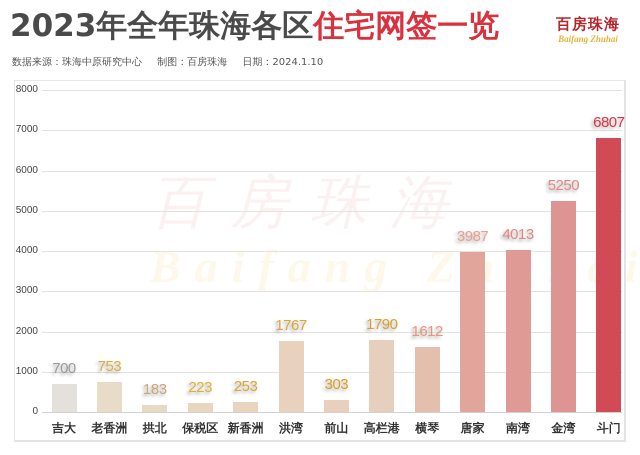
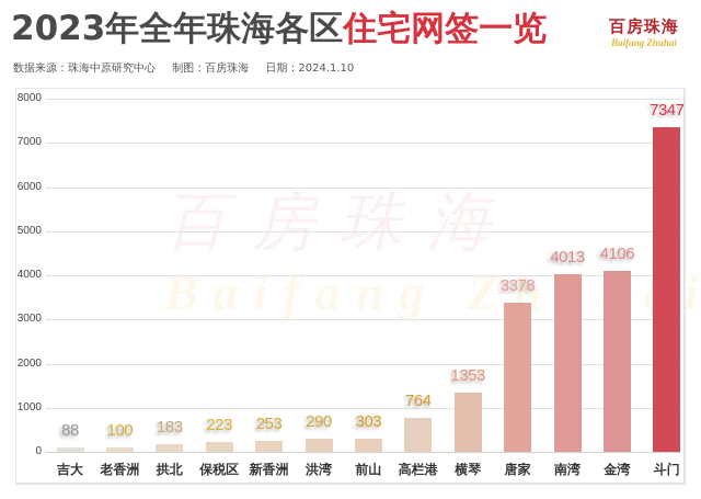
吉大: 700 -> 88
老香洲: 753 -> 100
洪湾: 1767 -> 290
高栏港: 1790 -> 764
横琴: 1612 -> 1353
唐家: 3987 -> 3378
金湾: 5250 -> 4106
斗门: 6807 -> 7347
